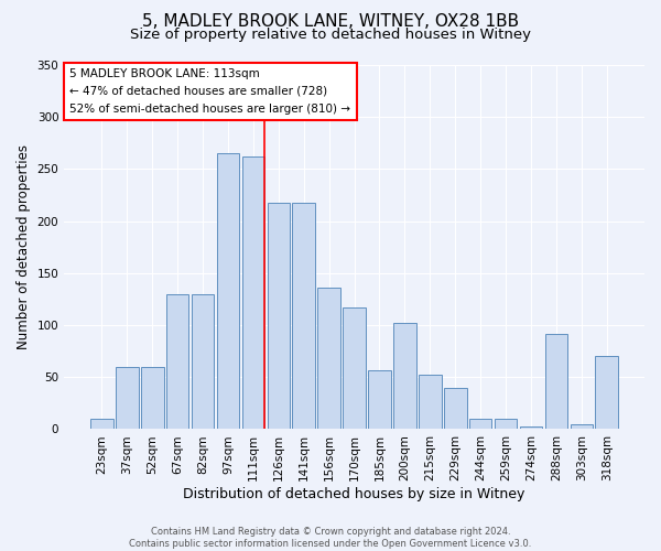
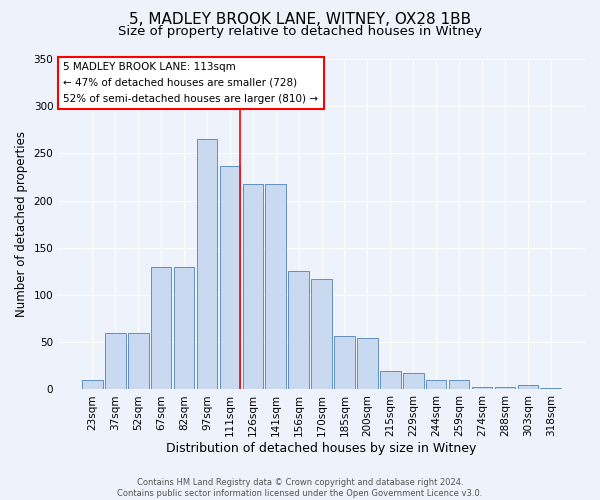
111sqm: 262 -> 237
156sqm: 136 -> 125
200sqm: 102 -> 55
215sqm: 52 -> 20
229sqm: 40 -> 17
288sqm: 92 -> 3
318sqm: 70 -> 2
